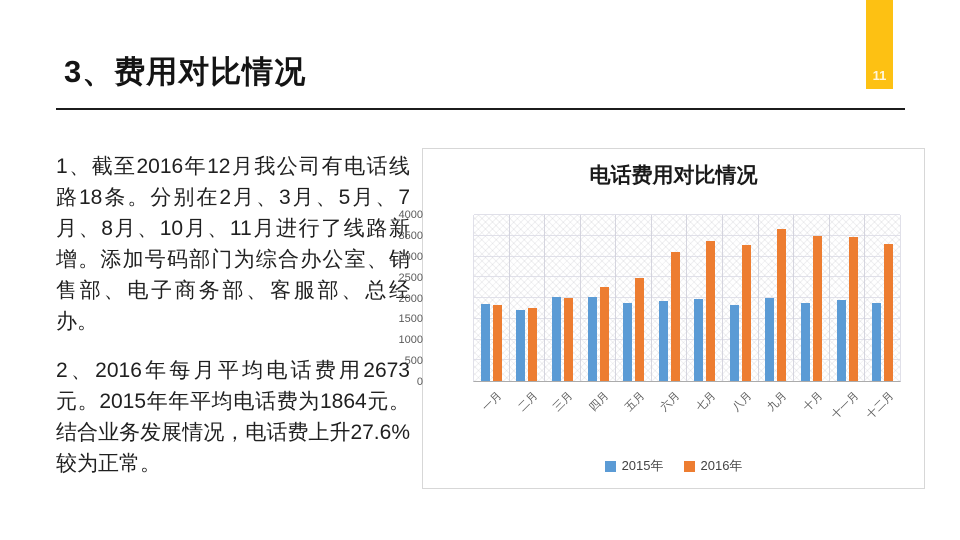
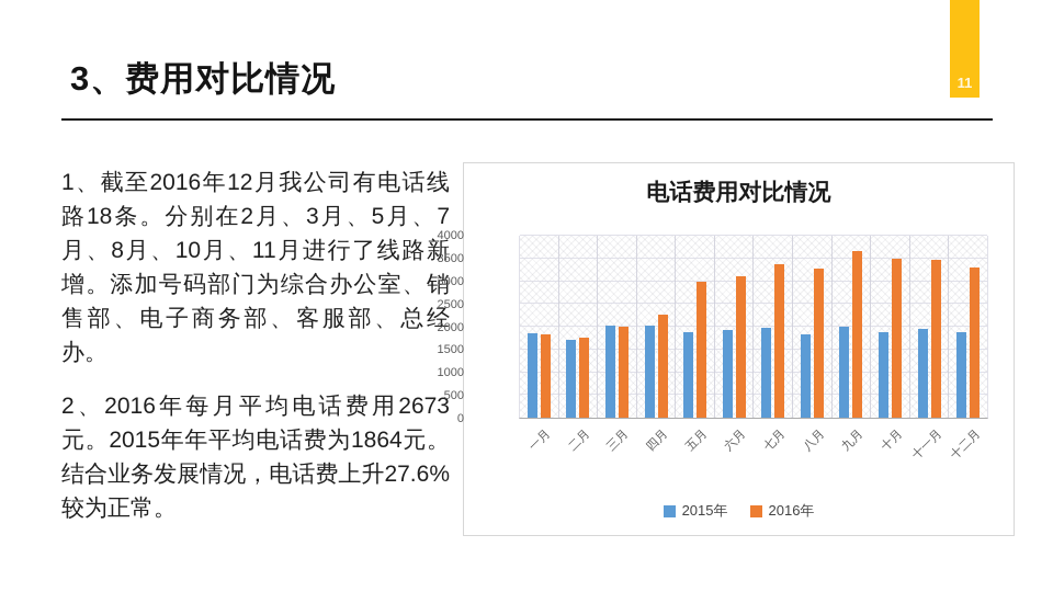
2016年/五月: 2500 -> 3000
